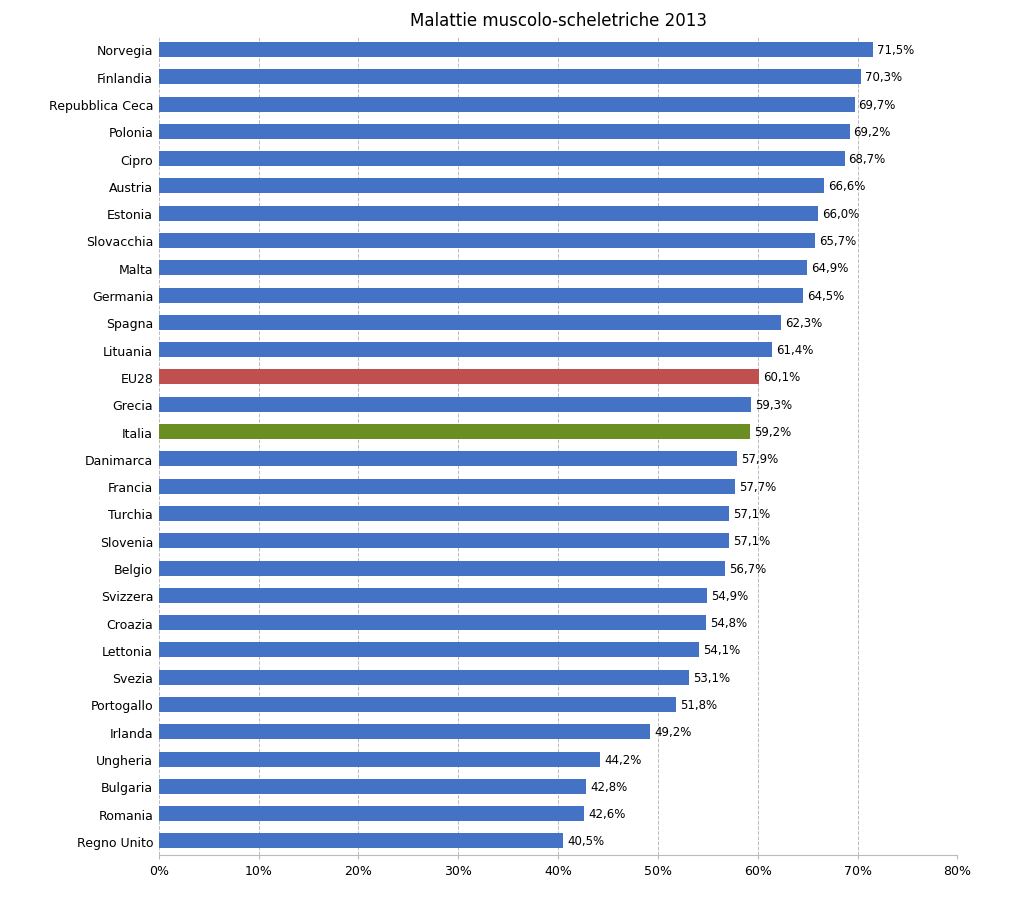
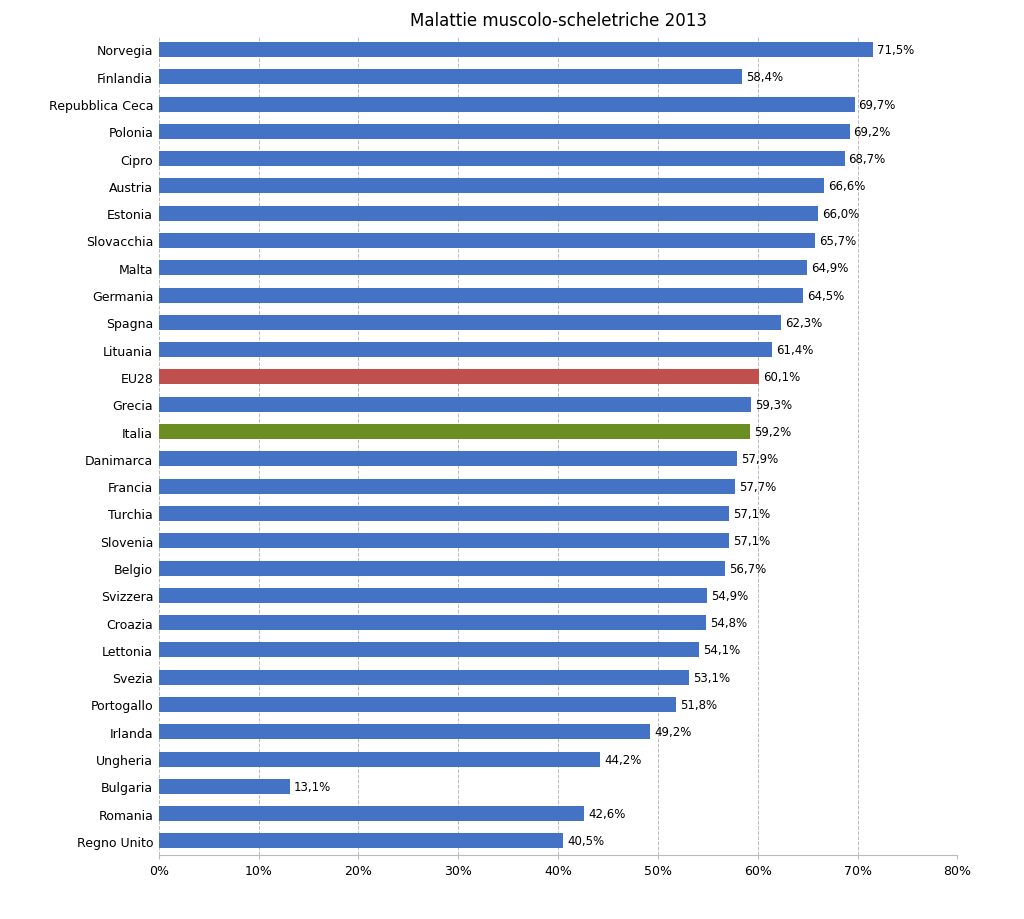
Finlandia: 70,3% -> 58,4%
Bulgaria: 42,8% -> 13,1%
